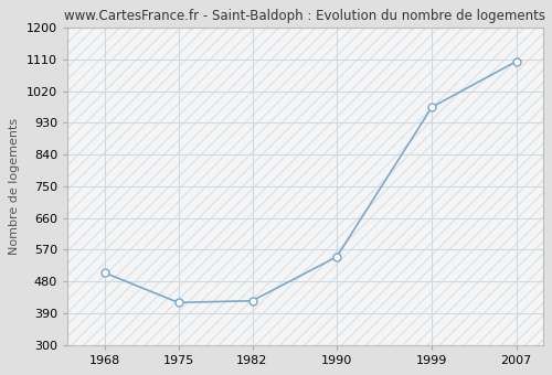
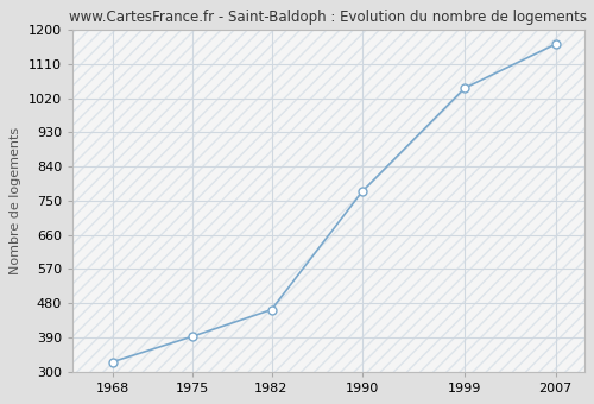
1968: 505 -> 325
1975: 420 -> 392
1982: 425 -> 463
1990: 550 -> 775
1999: 975 -> 1047
2007: 1105 -> 1163
